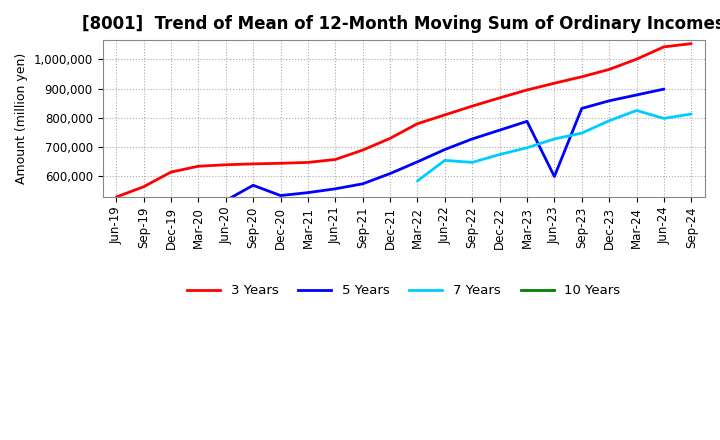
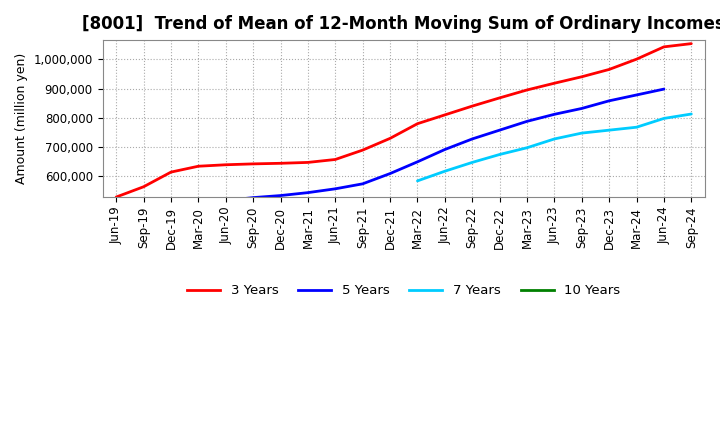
5 Years/Sep-20: 570,000 -> 528,000
7 Years/Jun-22: 655,000 -> 618,000
5 Years/Jun-23: 600,000 -> 812,000
7 Years/Dec-23: 790,000 -> 758,000
7 Years/Mar-24: 825,000 -> 768,000
